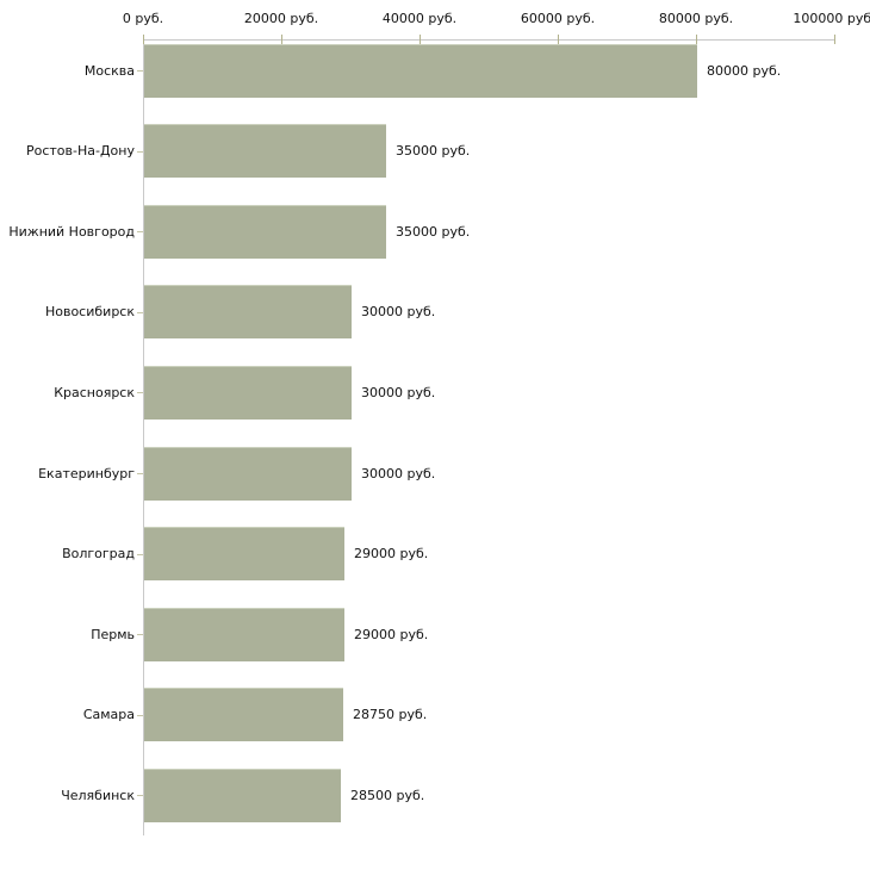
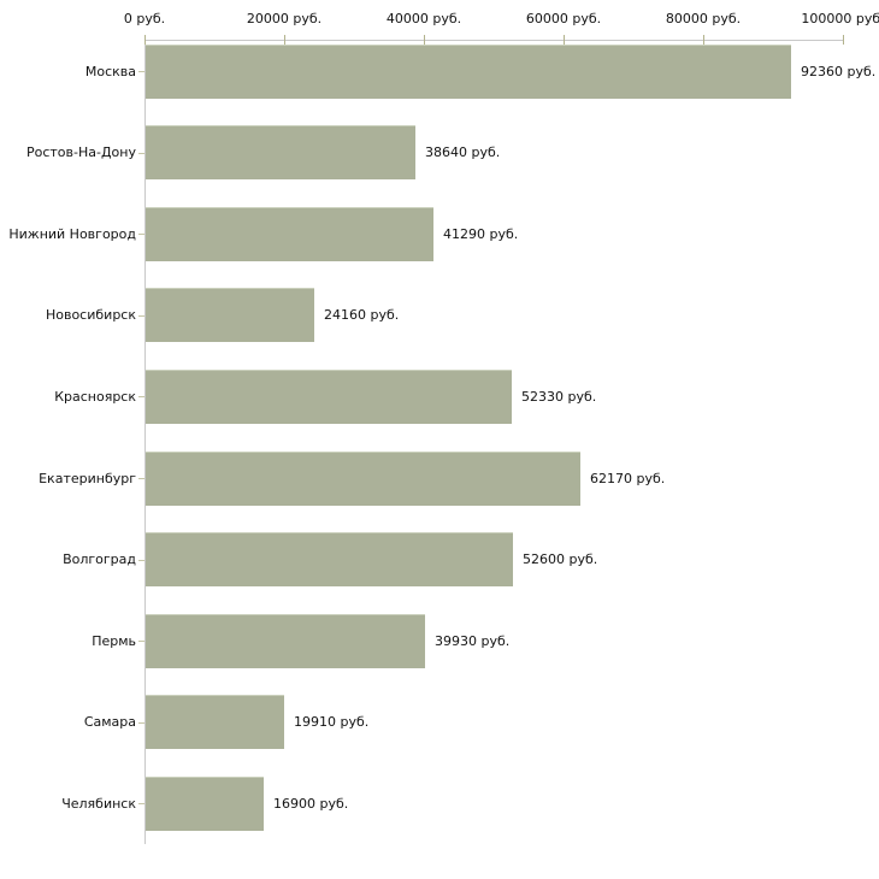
Москва: 80000 -> 92360
Ростов-На-Дону: 35000 -> 38640
Нижний Новгород: 35000 -> 41290
Новосибирск: 30000 -> 24160
Красноярск: 30000 -> 52330
Екатеринбург: 30000 -> 62170
Волгоград: 29000 -> 52600
Пермь: 29000 -> 39930
Самара: 28750 -> 19910
Челябинск: 28500 -> 16900
